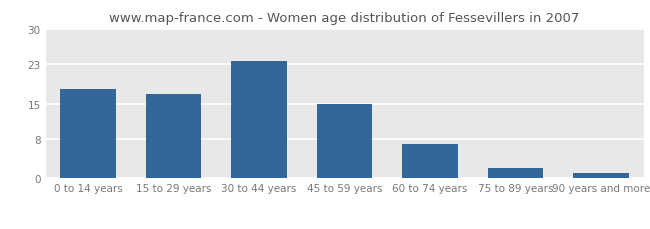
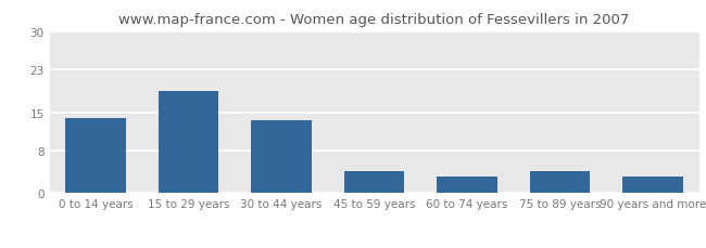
0 to 14 years: 18.0 -> 14.0
15 to 29 years: 17.0 -> 19.0
30 to 44 years: 23.5 -> 13.5
45 to 59 years: 15.0 -> 4.0
60 to 74 years: 7.0 -> 3.0
75 to 89 years: 2.0 -> 4.0
90 years and more: 1.0 -> 3.0
